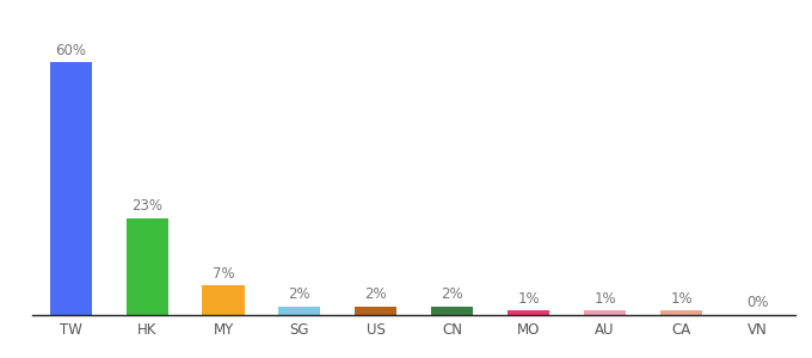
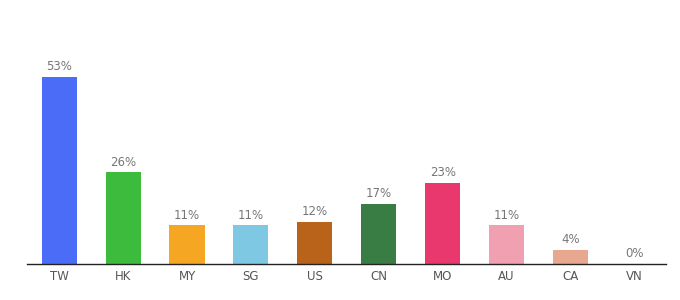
TW: 60% -> 53%
HK: 23% -> 26%
MY: 7% -> 11%
SG: 2% -> 11%
US: 2% -> 12%
CN: 2% -> 17%
MO: 1% -> 23%
AU: 1% -> 11%
CA: 1% -> 4%
